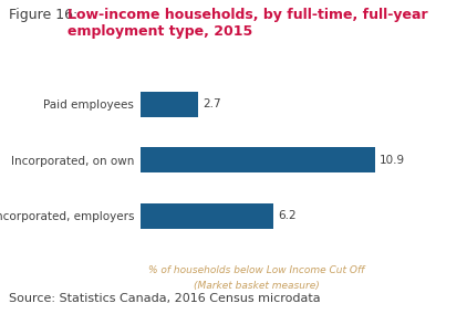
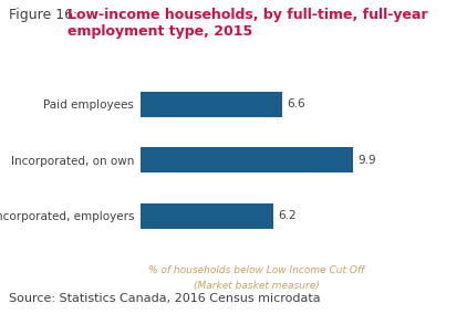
Paid employees: 2.7 -> 6.6
Incorporated, on own: 10.9 -> 9.9
